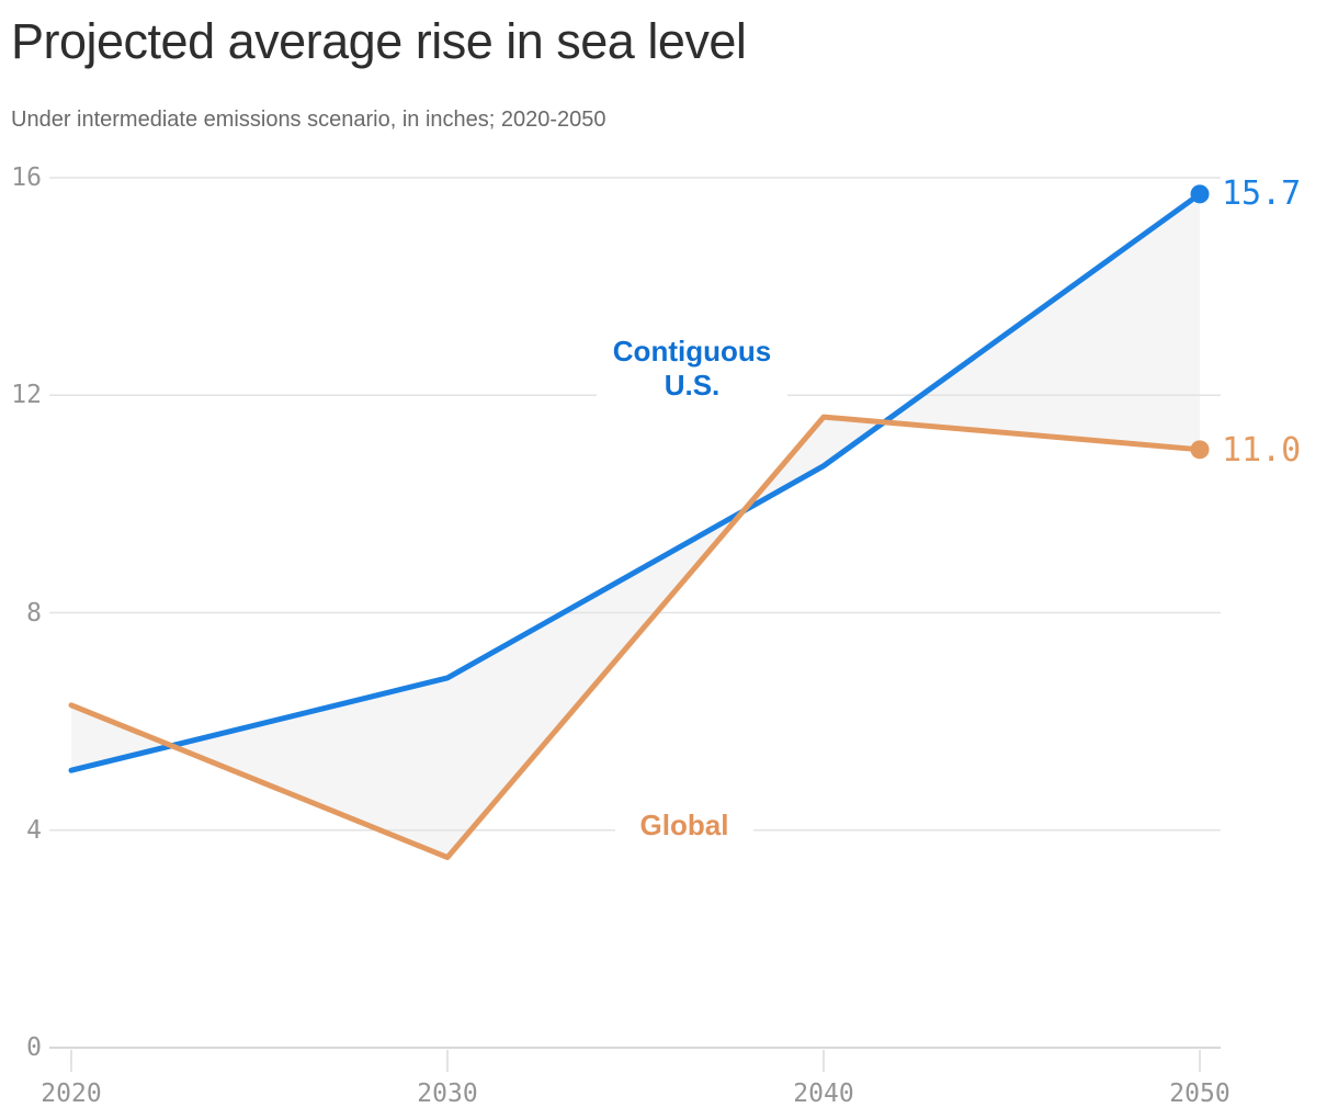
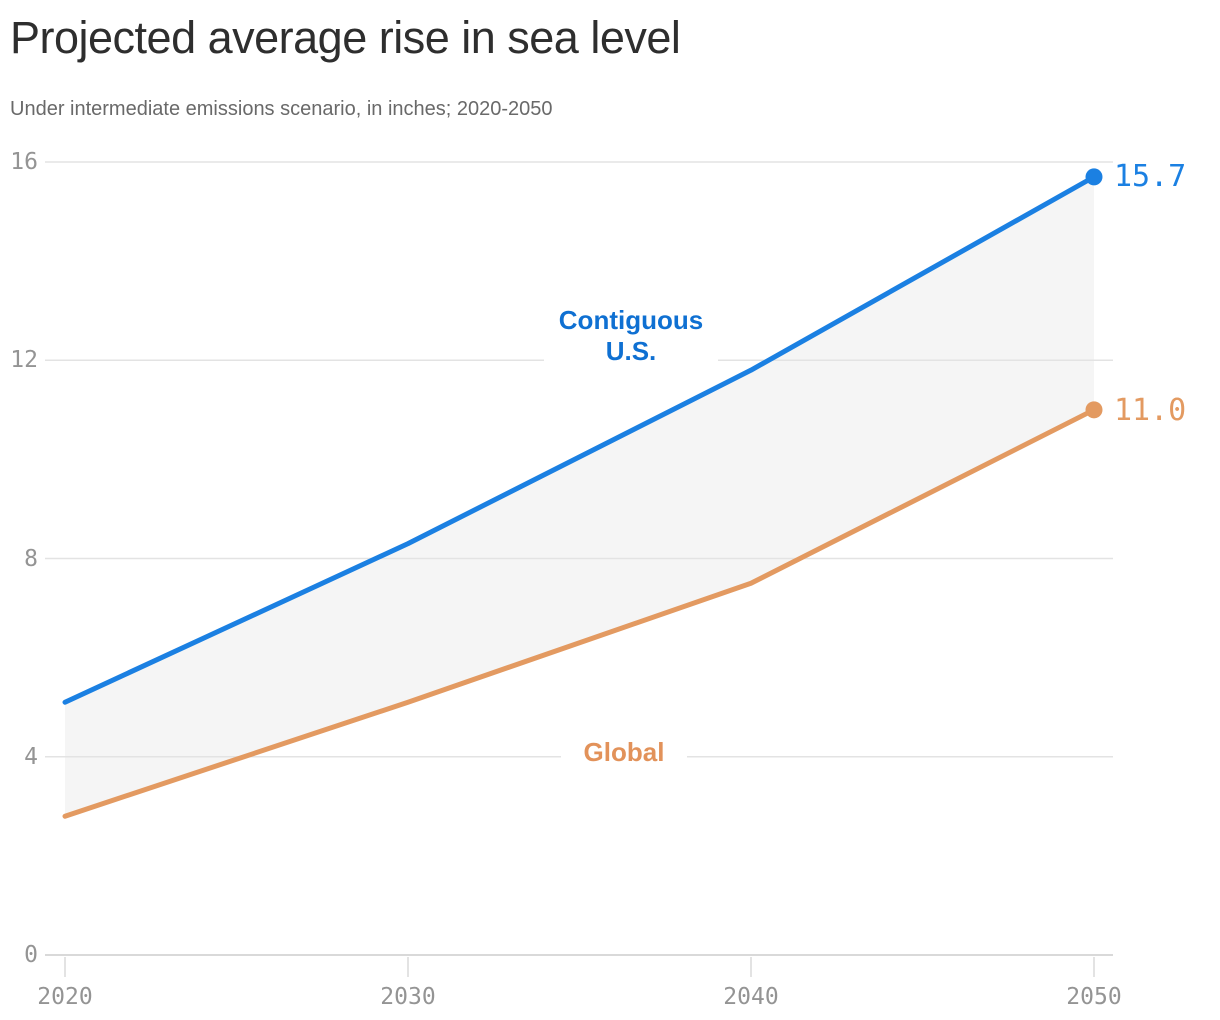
Global/2020: 6.3 -> 2.8
Contiguous U.S./2030: 6.8 -> 8.3
Global/2030: 3.5 -> 5.1
Contiguous U.S./2040: 10.7 -> 11.8
Global/2040: 11.6 -> 7.5
